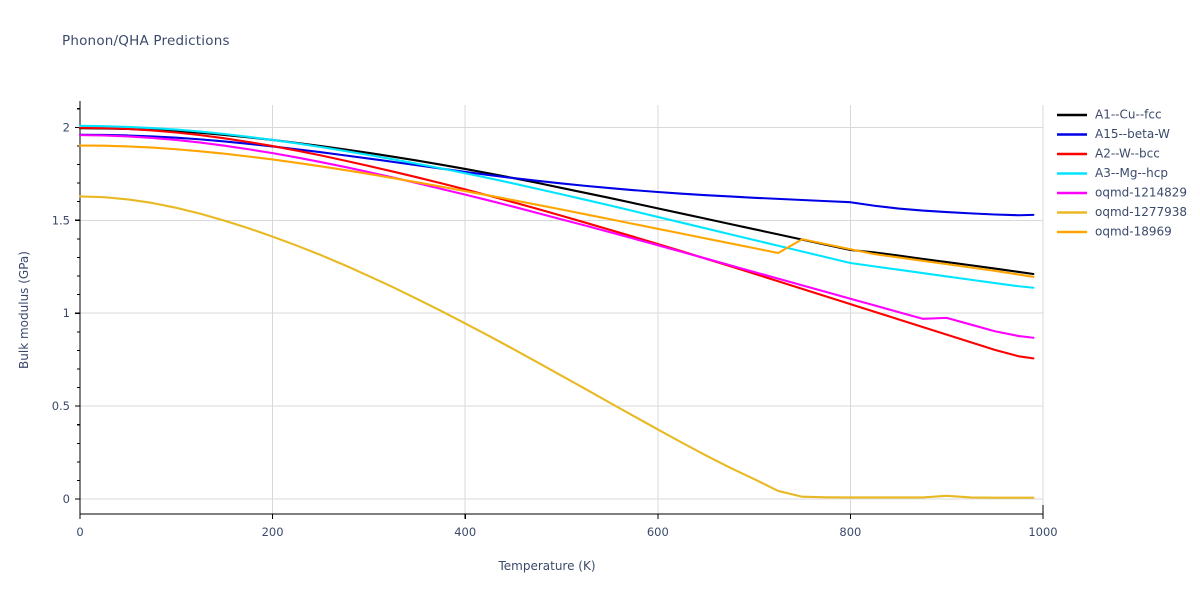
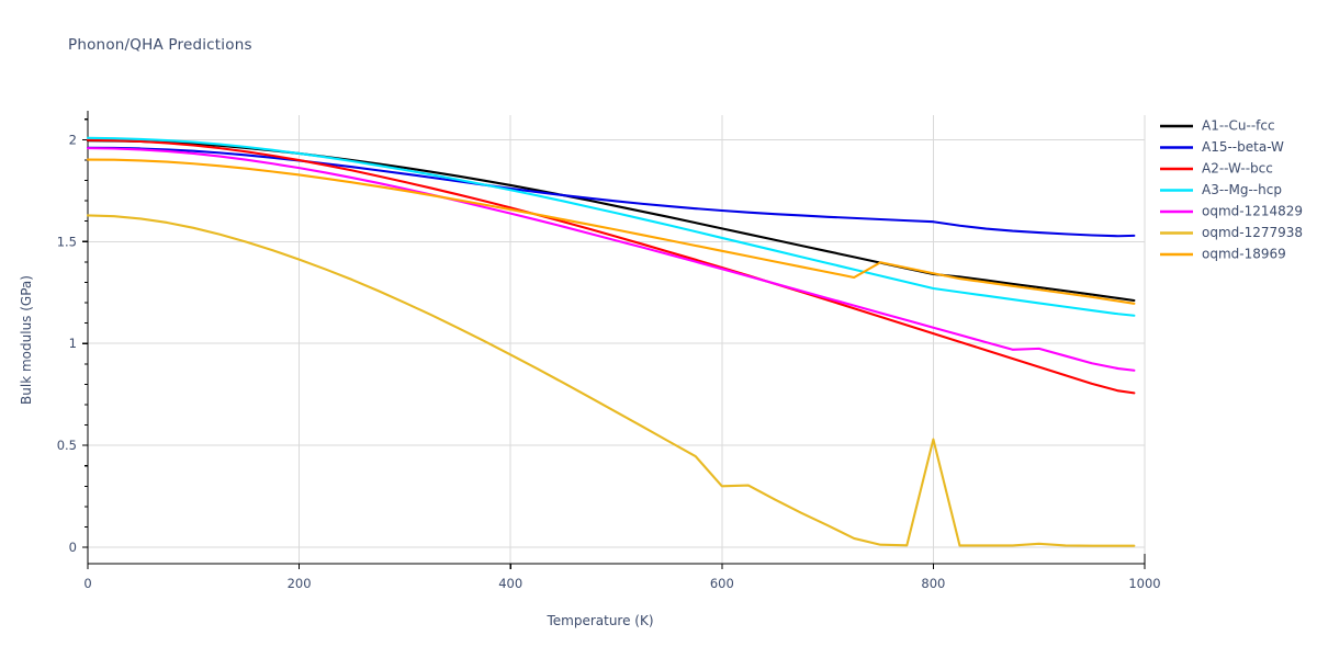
oqmd-1277938/600: 0.38 -> 0.30
oqmd-1277938/800: 0.01 -> 0.53
